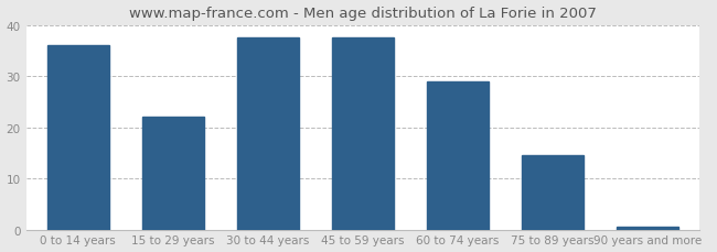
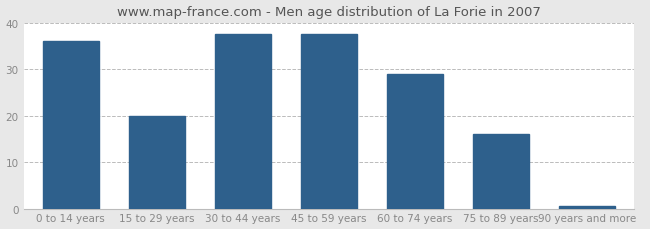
15 to 29 years: 22.0 -> 20.0
75 to 89 years: 14.5 -> 16.0
